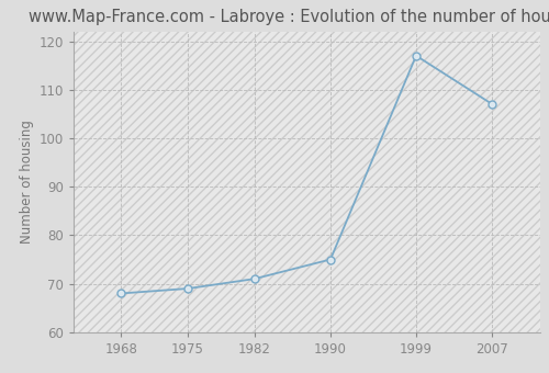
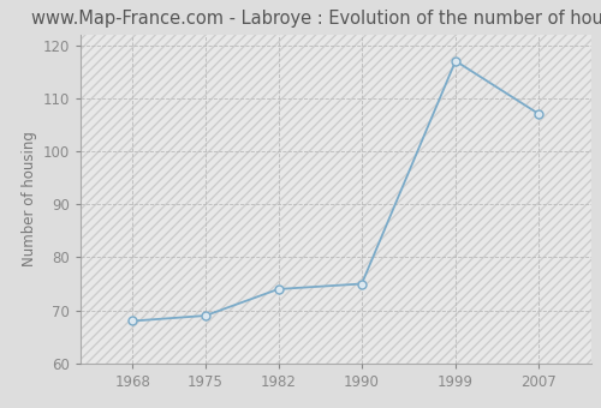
1982: 71 -> 74
